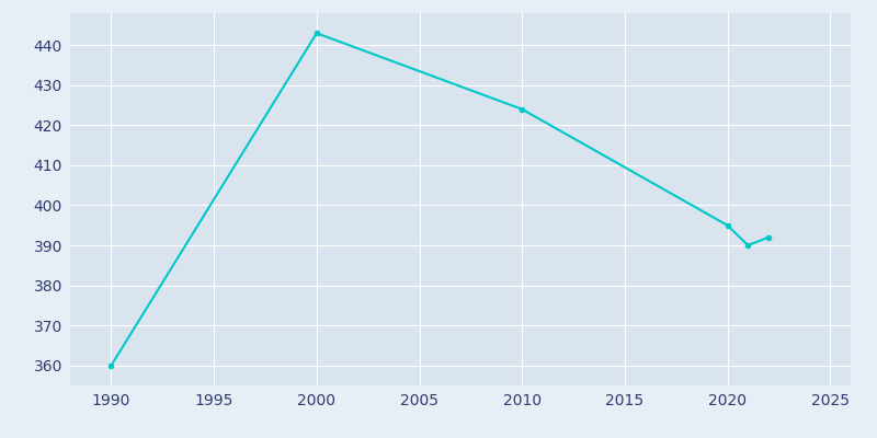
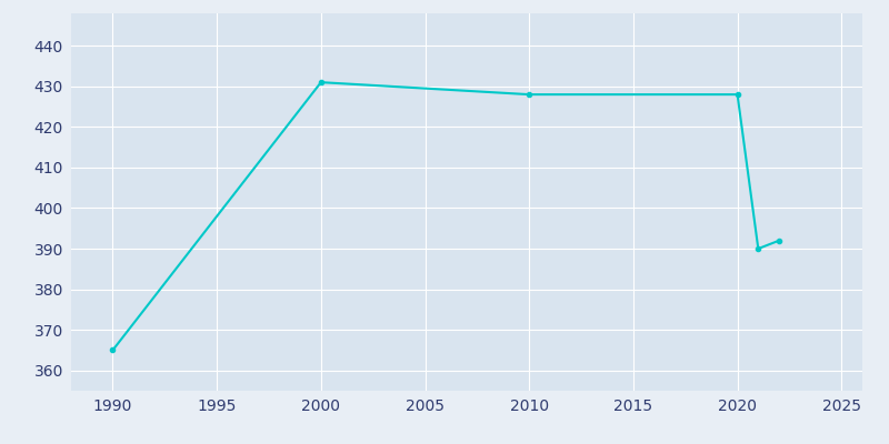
1990: 360 -> 365
2000: 443 -> 431
2010: 424 -> 428
2020: 395 -> 428
